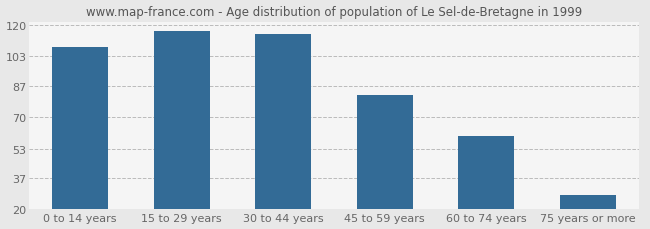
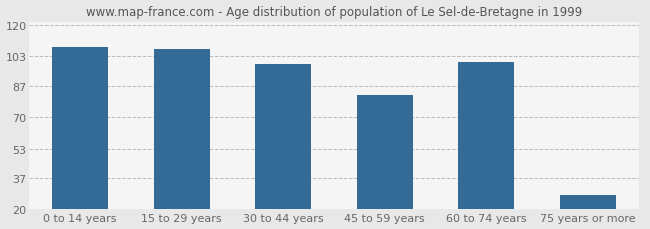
15 to 29 years: 117 -> 107
30 to 44 years: 115 -> 99
60 to 74 years: 60 -> 100
